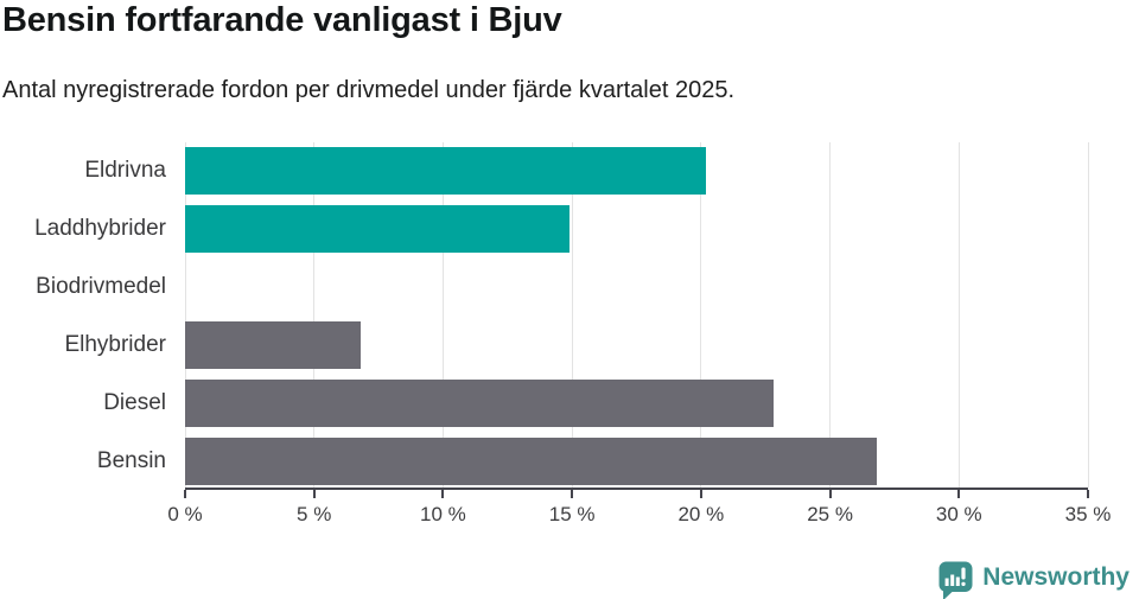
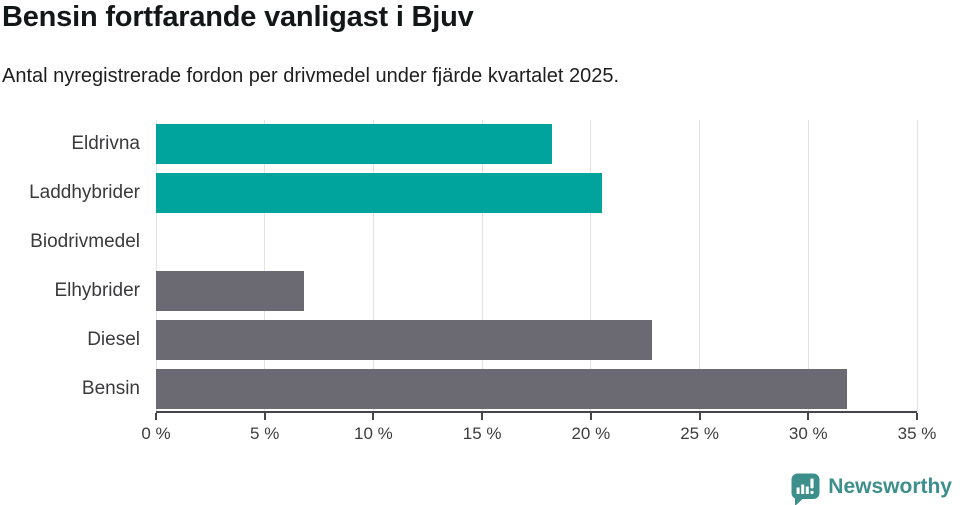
Eldrivna: 20.2% -> 18.2%
Laddhybrider: 14.9% -> 20.5%
Bensin: 26.8% -> 31.8%
